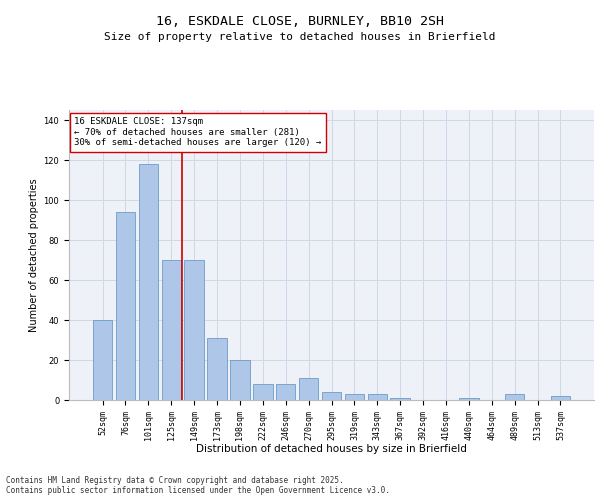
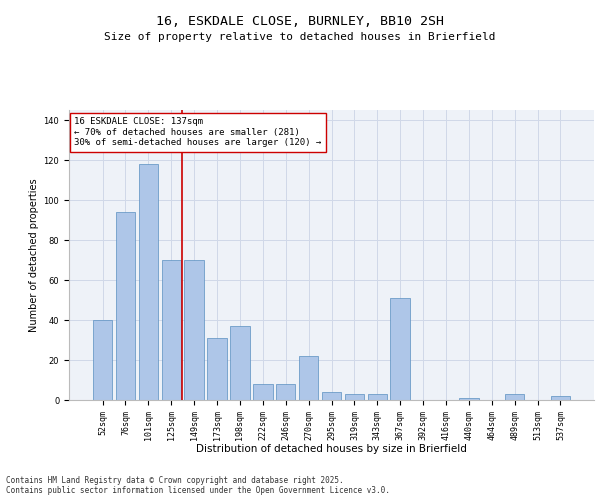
198sqm: 20 -> 37
270sqm: 11 -> 22
367sqm: 1 -> 51
